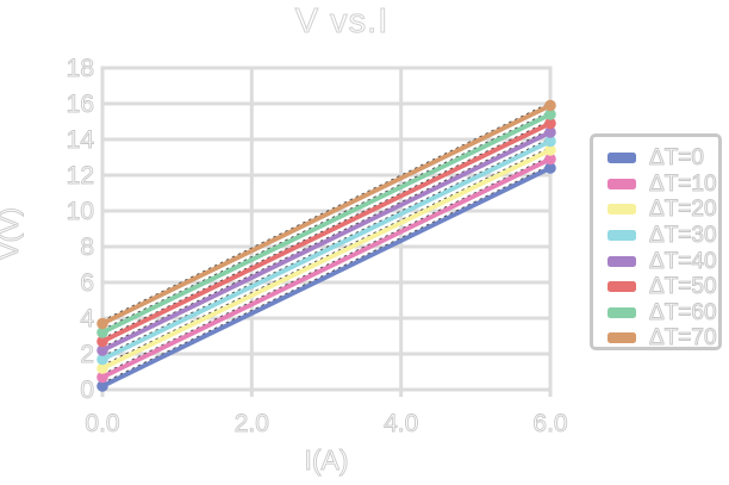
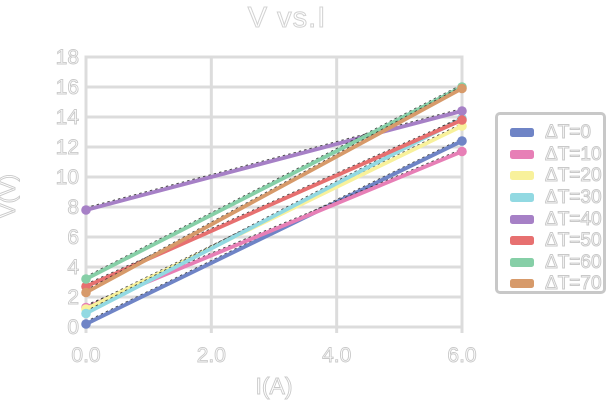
ΔT=10/0: 0.7 -> 1.3
ΔT=30/0: 1.7 -> 0.9
ΔT=40/0: 2.2 -> 7.8
ΔT=70/0: 3.7 -> 2.3
ΔT=10/6: 12.9 -> 11.7
ΔT=50/6: 14.9 -> 13.8
ΔT=60/6: 15.4 -> 16.0
